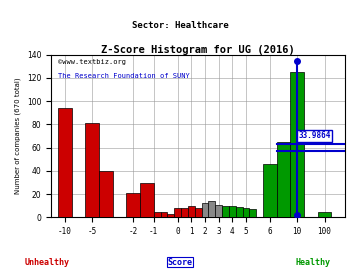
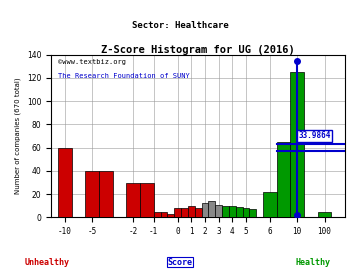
-10: 94 -> 60
-5: 81 -> 40
-2: 21 -> 30
6: 46 -> 22
